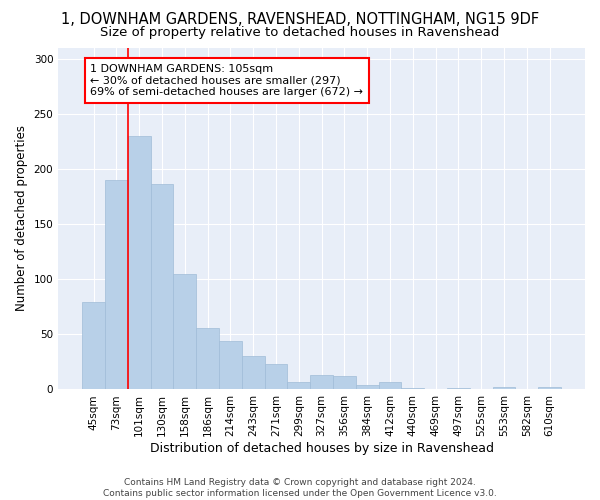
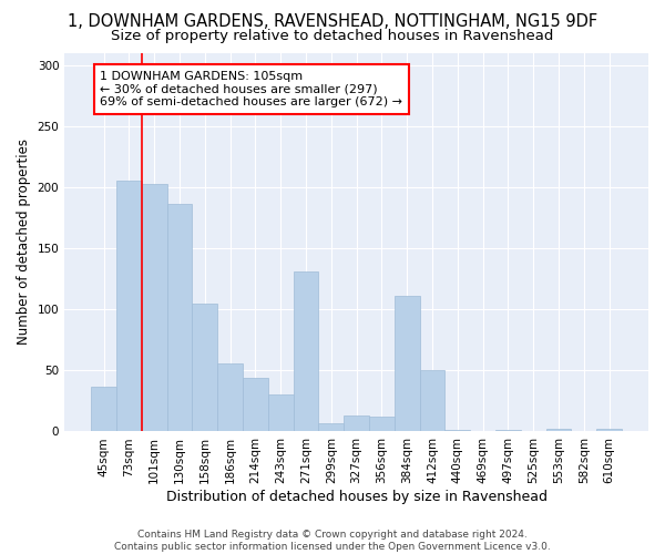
45sqm: 79 -> 37
73sqm: 190 -> 205
101sqm: 230 -> 203
271sqm: 23 -> 131
384sqm: 4 -> 111
412sqm: 7 -> 50
